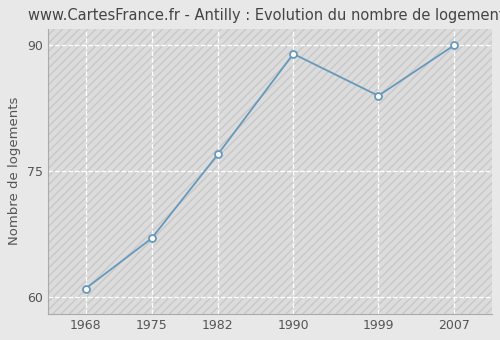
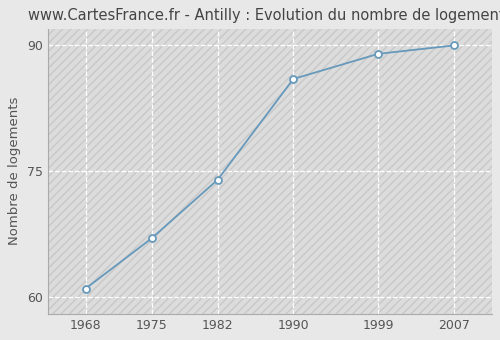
1982: 77 -> 74
1990: 89 -> 86
1999: 84 -> 89
